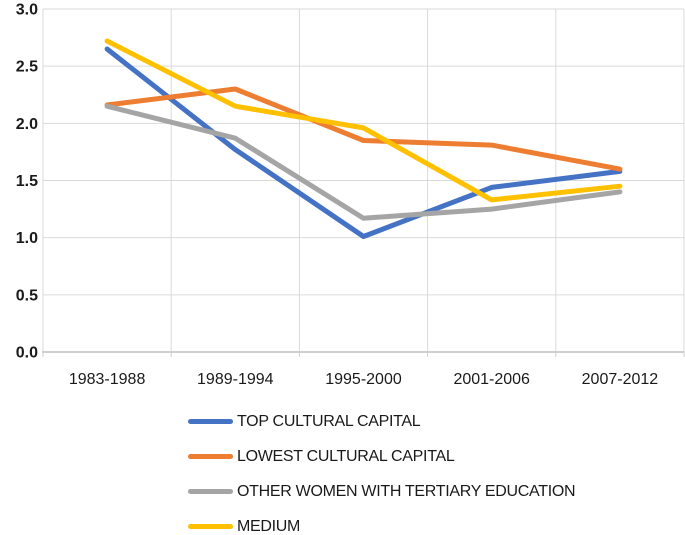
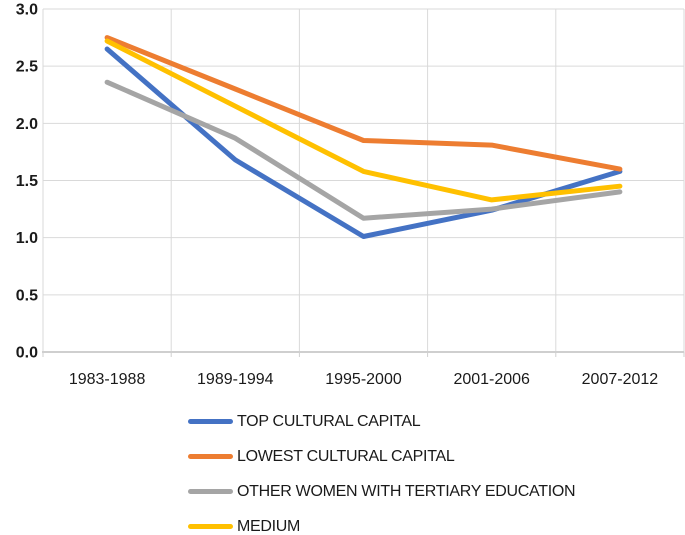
LOWEST CULTURAL CAPITAL/1983-1988: 2.16 -> 2.75
OTHER WOMEN WITH TERTIARY EDUCATION/1983-1988: 2.15 -> 2.36
TOP CULTURAL CAPITAL/1989-1994: 1.77 -> 1.68
MEDIUM/1995-2000: 1.96 -> 1.58
TOP CULTURAL CAPITAL/2001-2006: 1.44 -> 1.24
